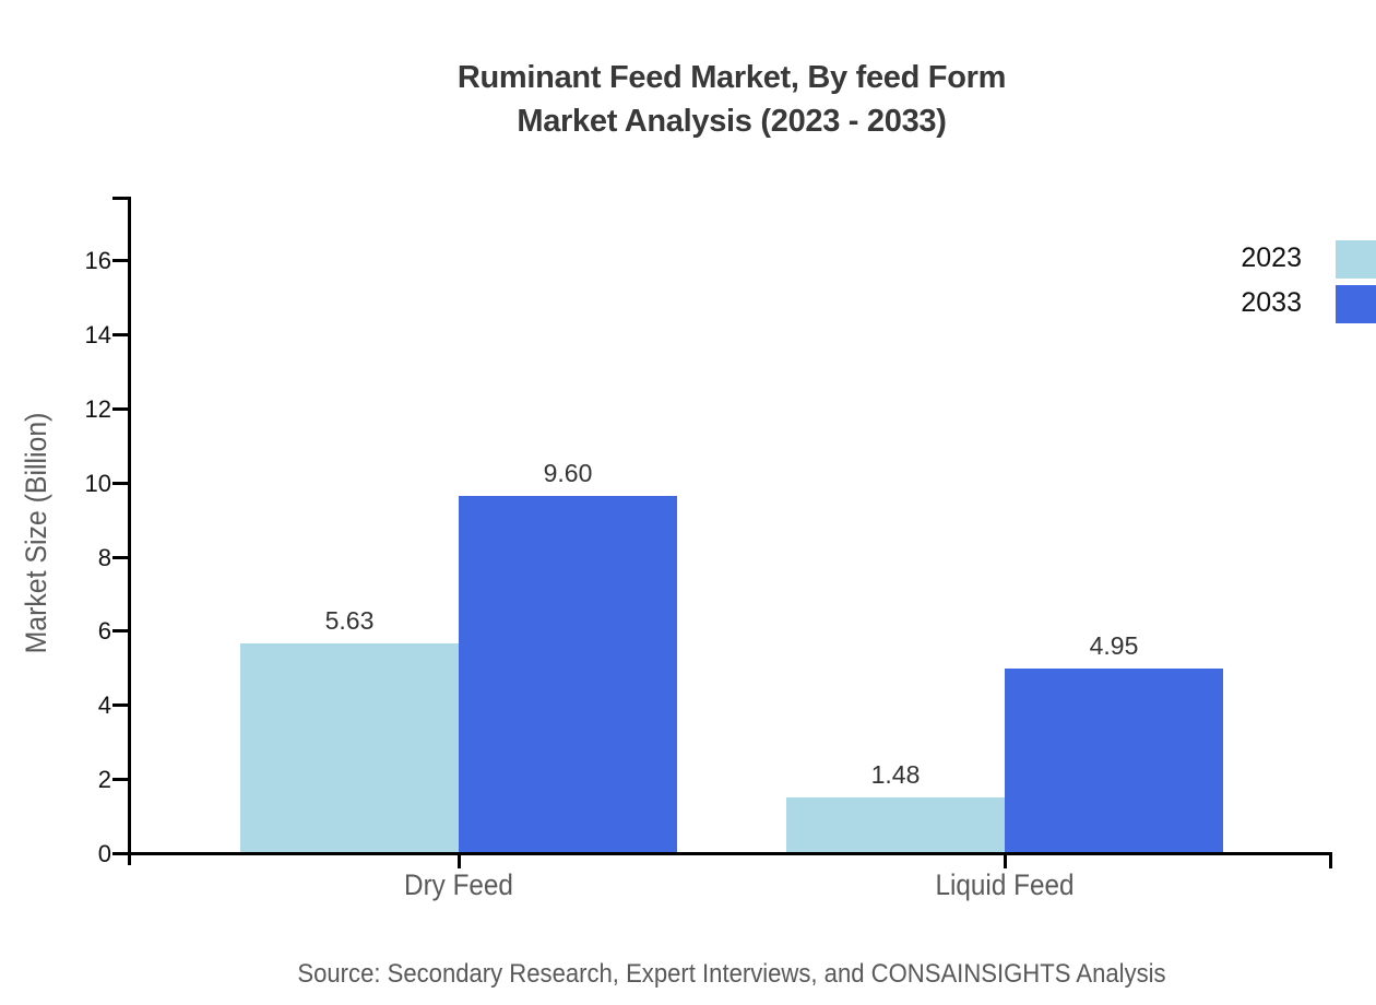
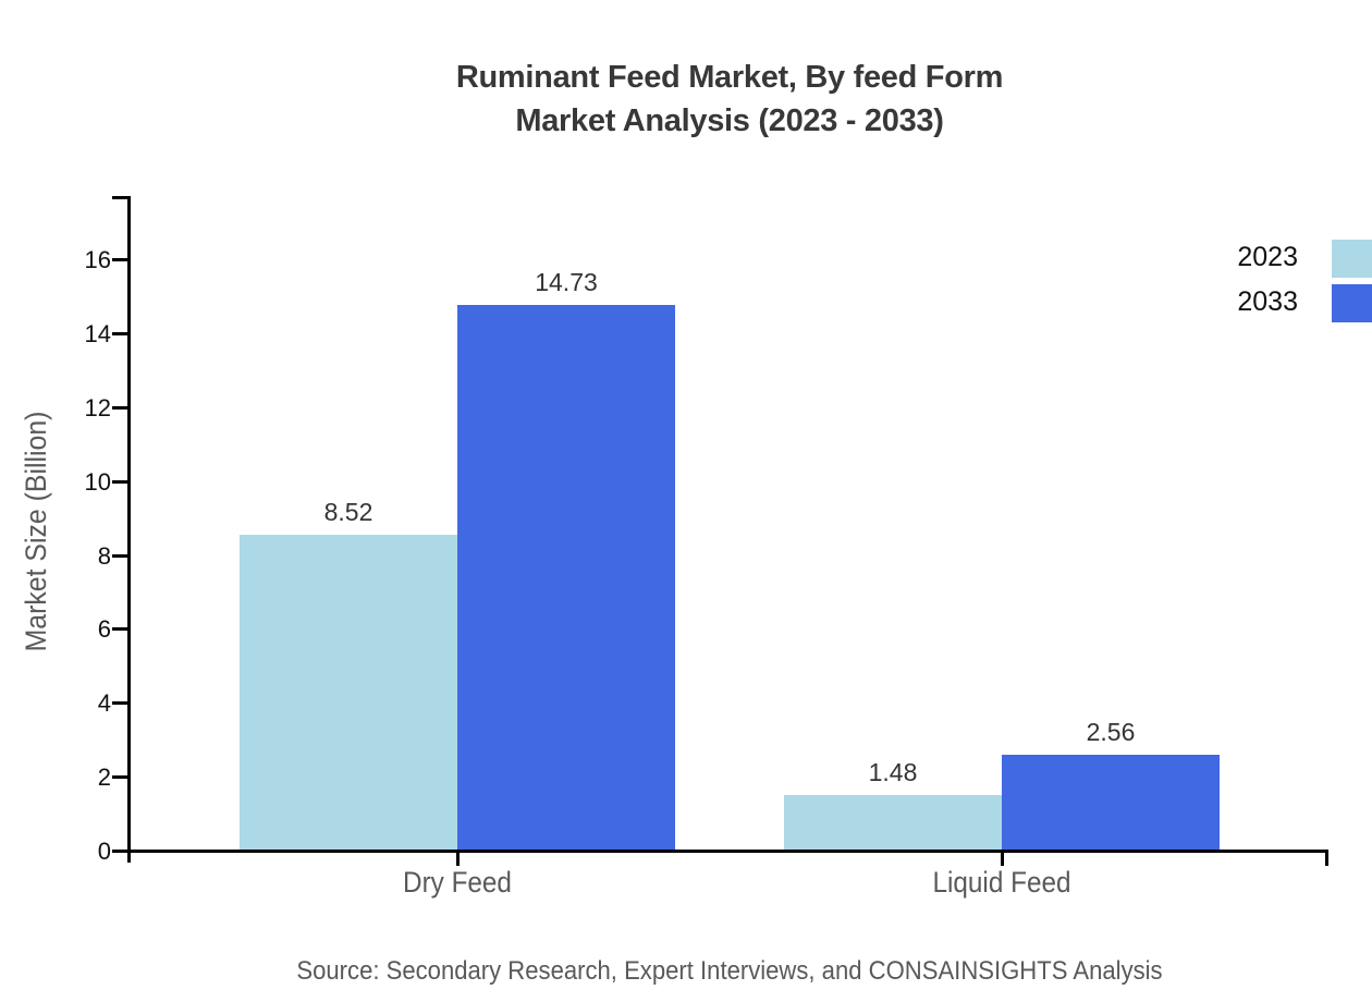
2023/Dry Feed: 5.63 -> 8.52
2033/Dry Feed: 9.60 -> 14.73
2033/Liquid Feed: 4.95 -> 2.56
